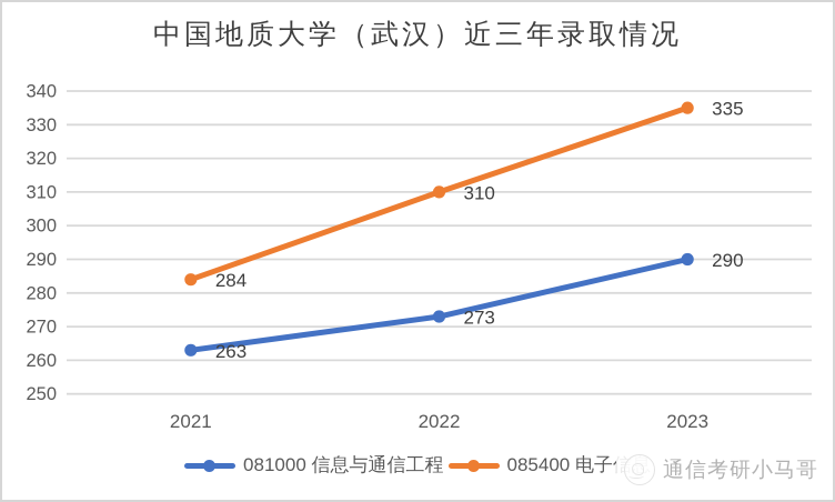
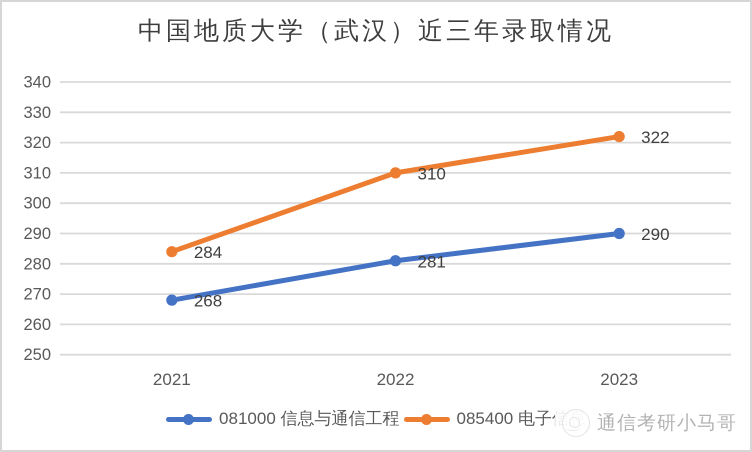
081000 信息与通信工程/2021: 263 -> 268
081000 信息与通信工程/2022: 273 -> 281
085400 电子信息/2023: 335 -> 322
